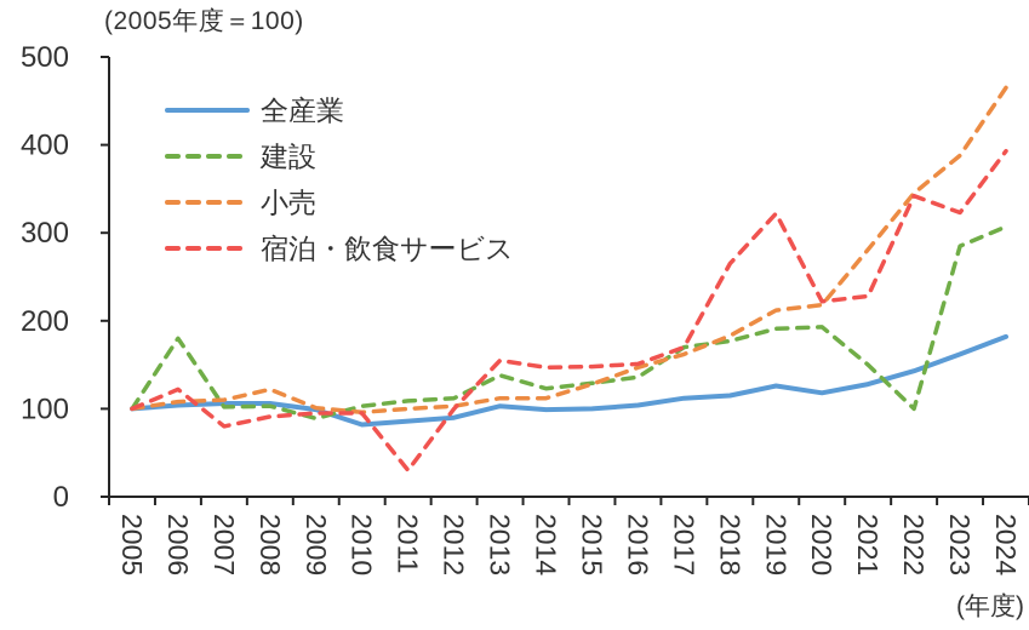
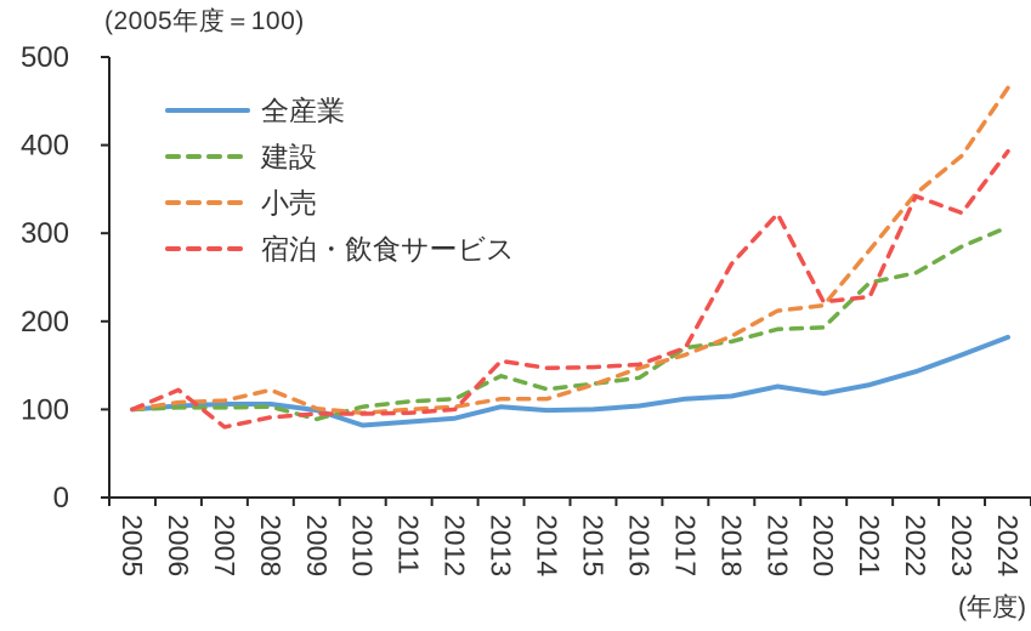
建設/2006: 180 -> 100
宿泊・飲食サービス/2011: 30 -> 100
建設/2021: 150 -> 240
建設/2022: 100 -> 260
